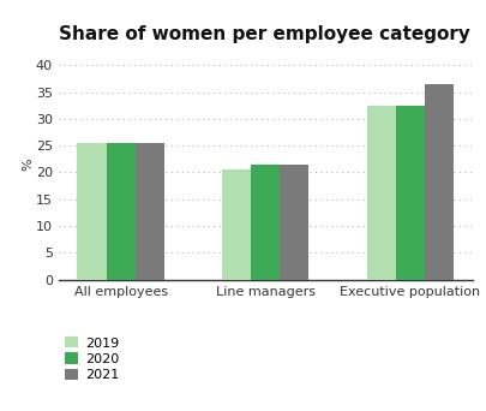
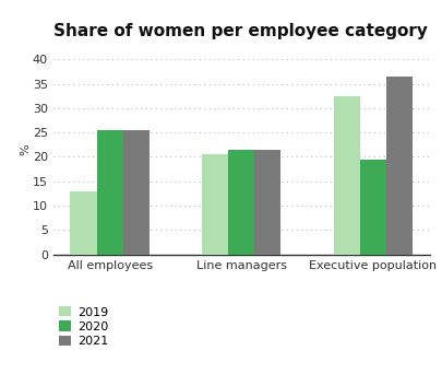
2019/All employees: 25.5 -> 13.0
2020/Executive population: 32.5 -> 19.5
